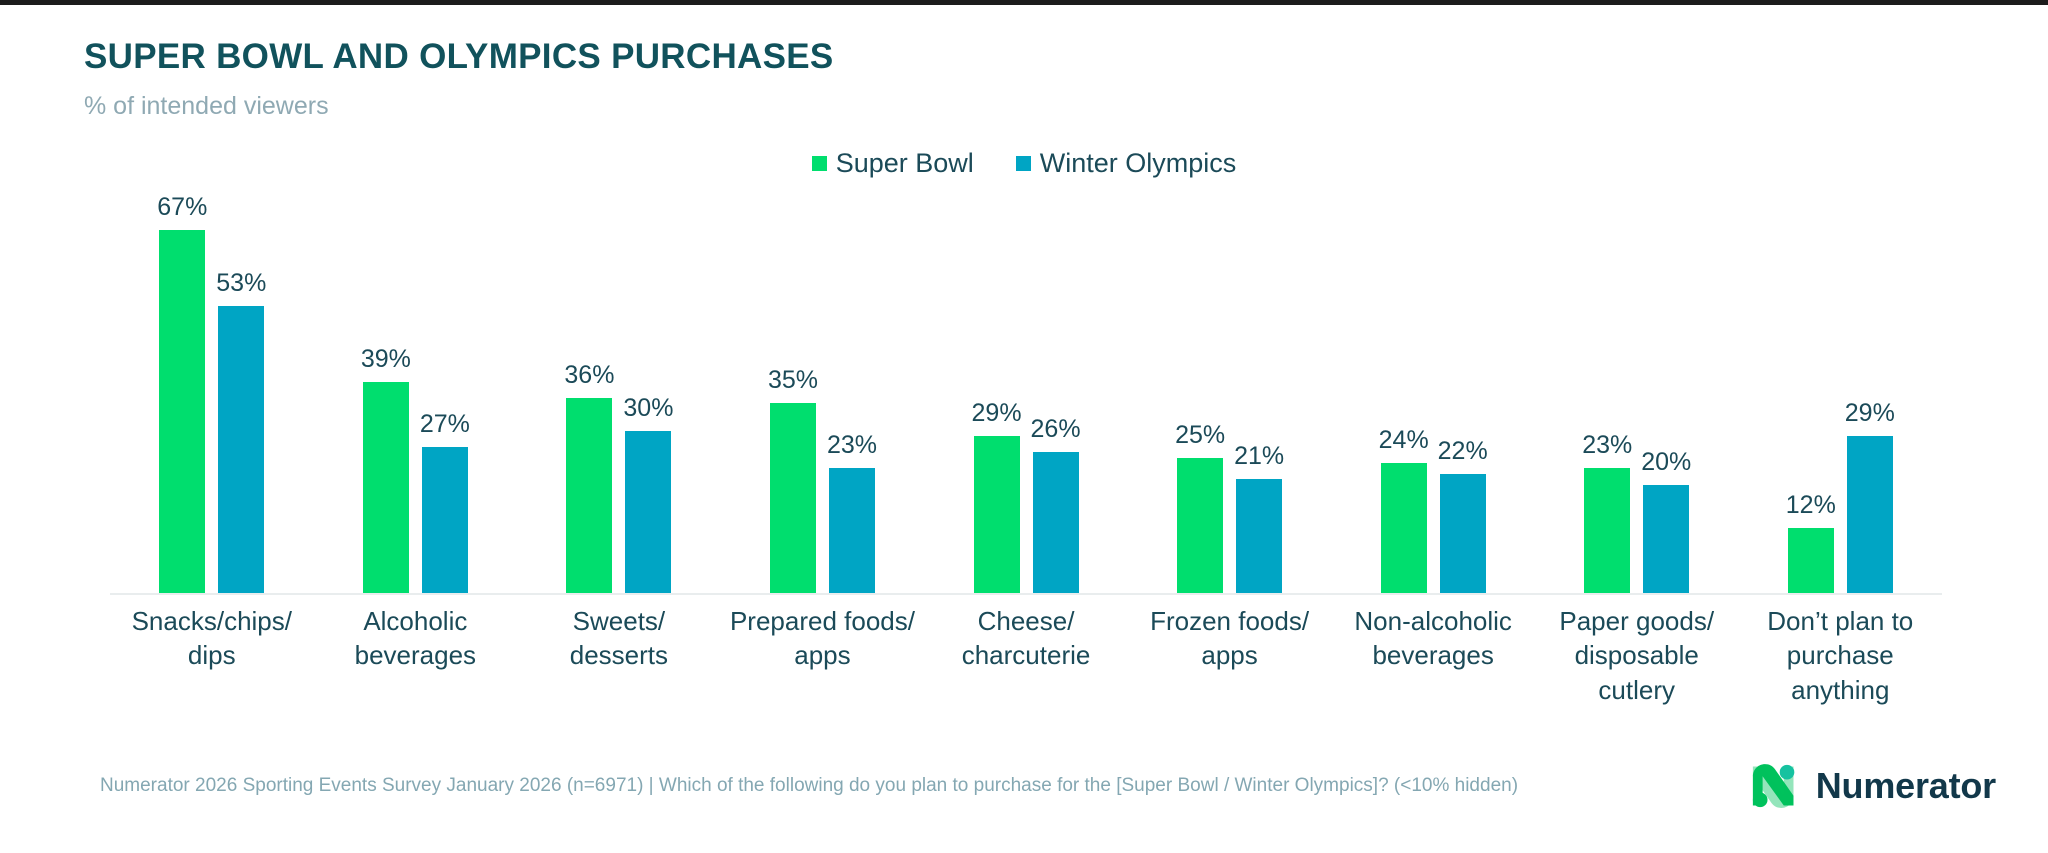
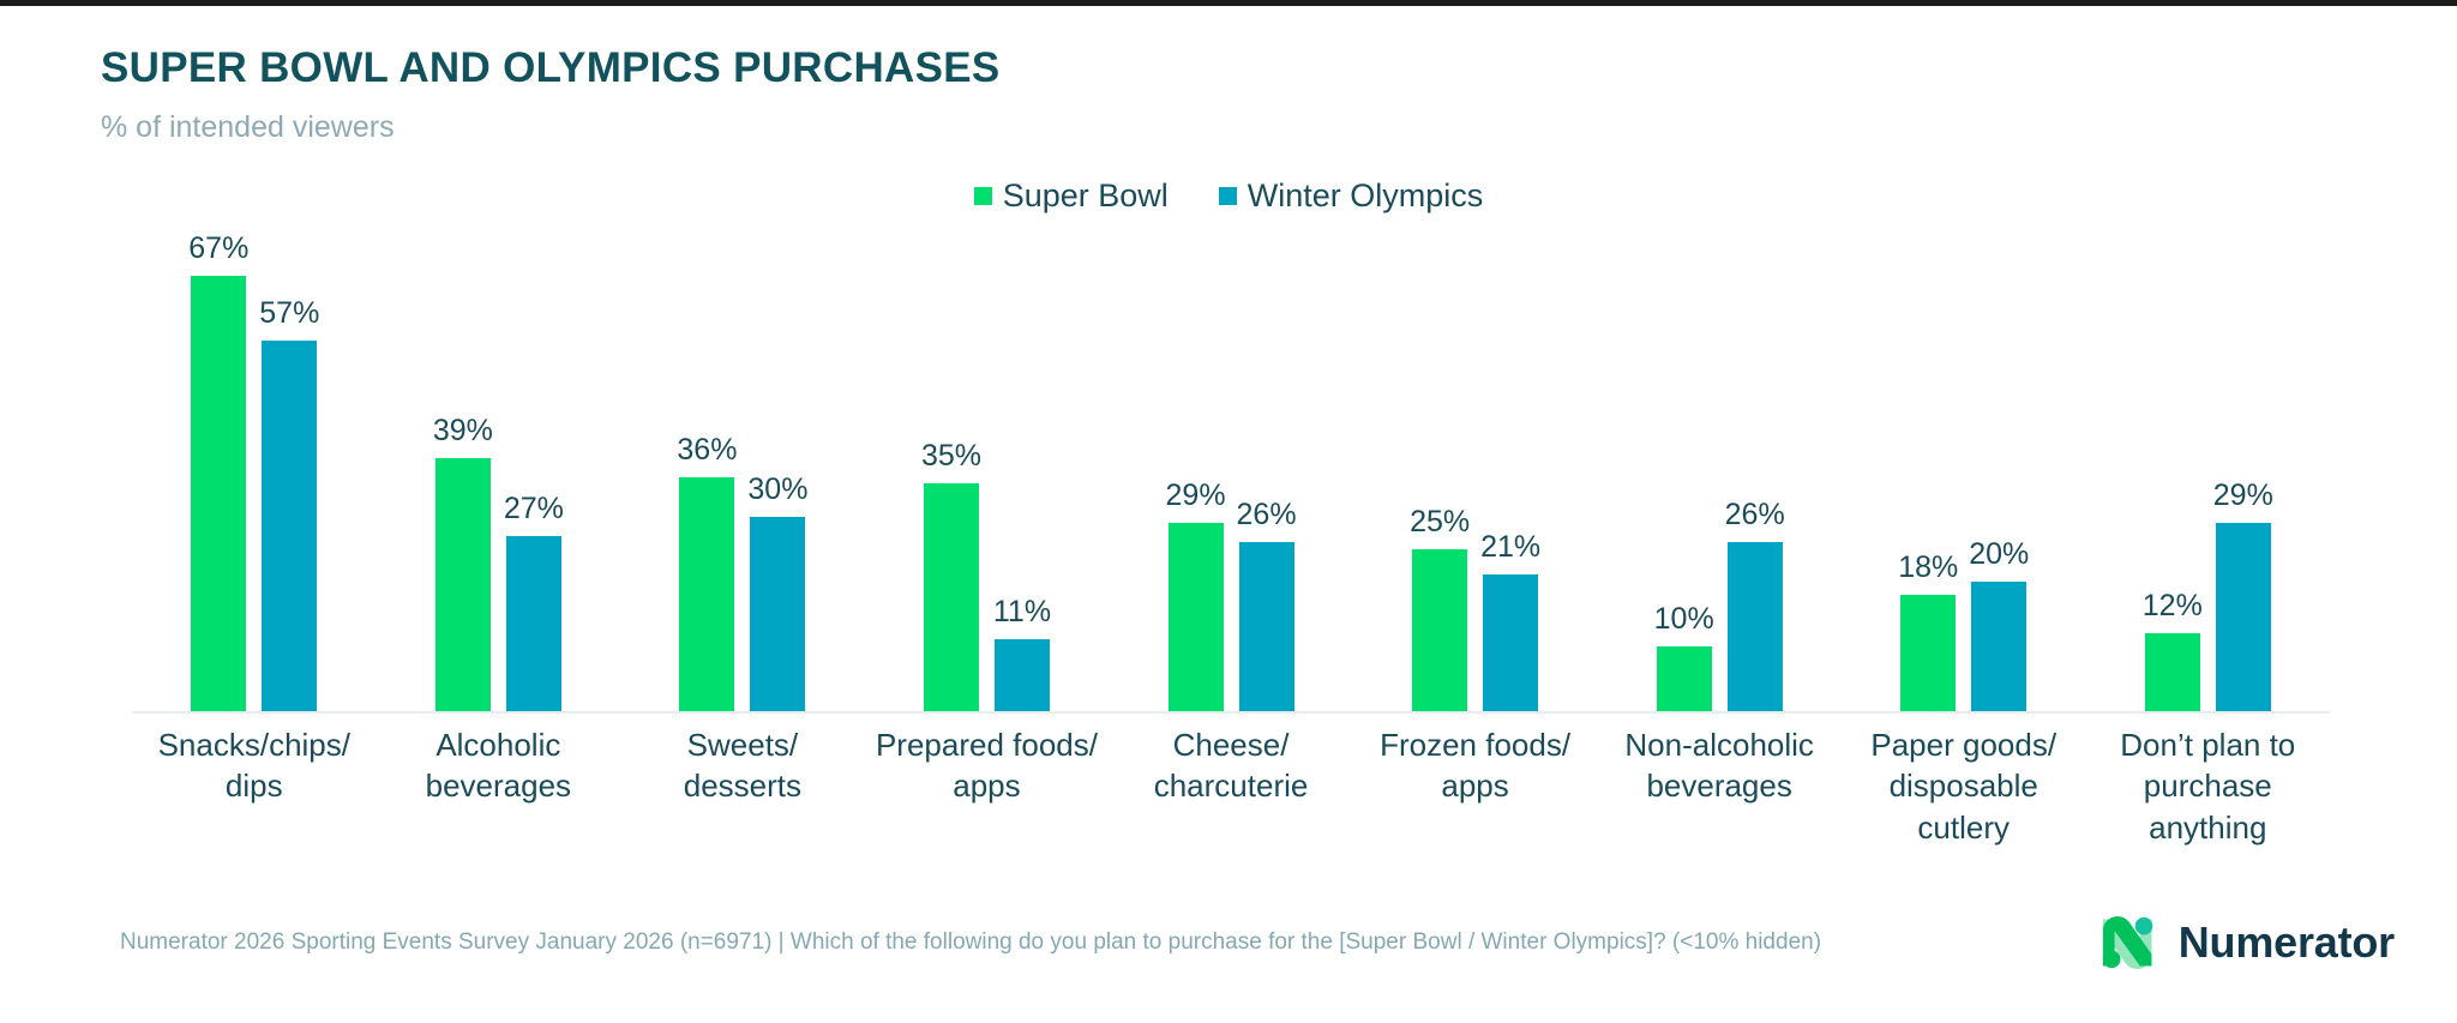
Winter Olympics/Snacks/chips/ dips: 53% -> 57%
Winter Olympics/Prepared foods/ apps: 23% -> 11%
Super Bowl/Non-alcoholic beverages: 24% -> 10%
Winter Olympics/Non-alcoholic beverages: 22% -> 26%
Super Bowl/Paper goods/ disposable cutlery: 23% -> 18%
